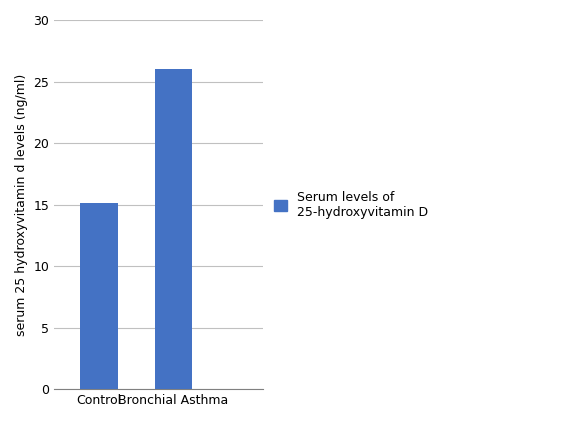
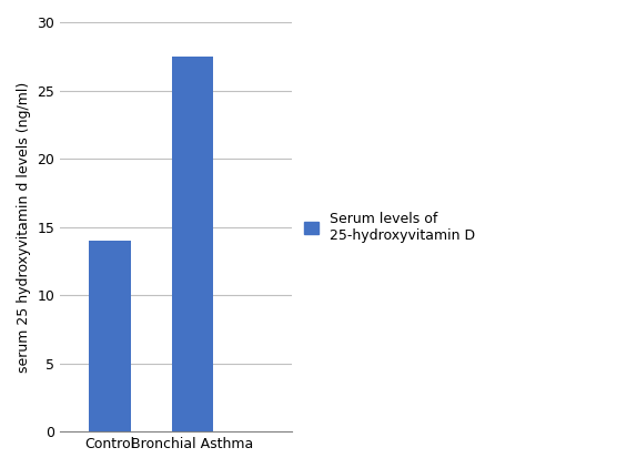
Control: 15.1 -> 14.0
Bronchial Asthma: 26.0 -> 27.5
